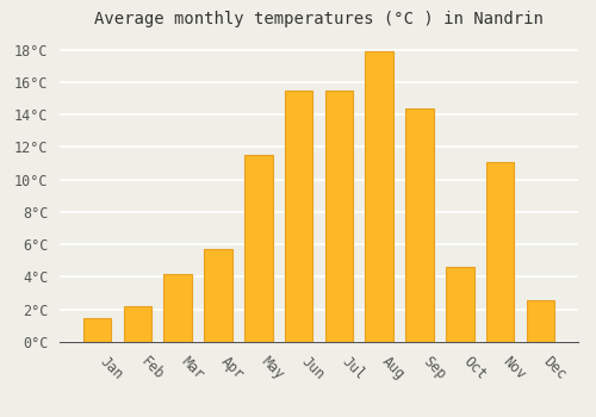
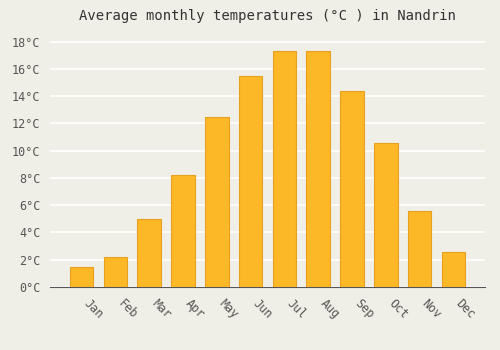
Mar: 4.2°C -> 5.0°C
Apr: 5.7°C -> 8.2°C
May: 11.5°C -> 12.5°C
Jul: 15.5°C -> 17.3°C
Aug: 17.9°C -> 17.3°C
Oct: 4.6°C -> 10.6°C
Nov: 11.1°C -> 5.6°C
